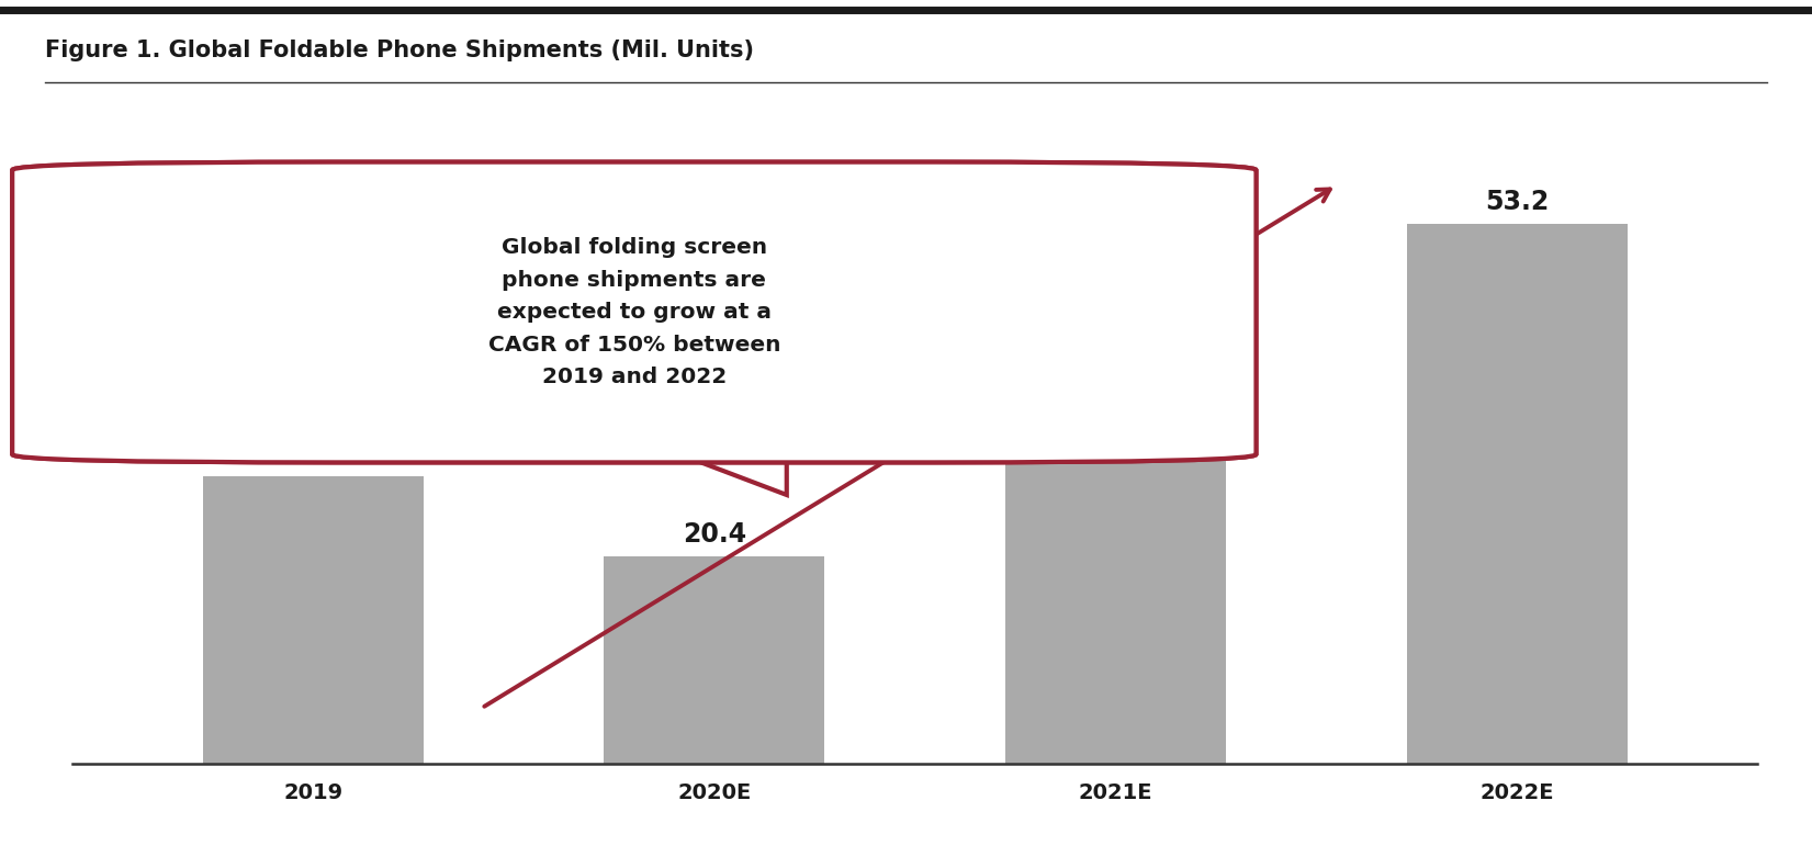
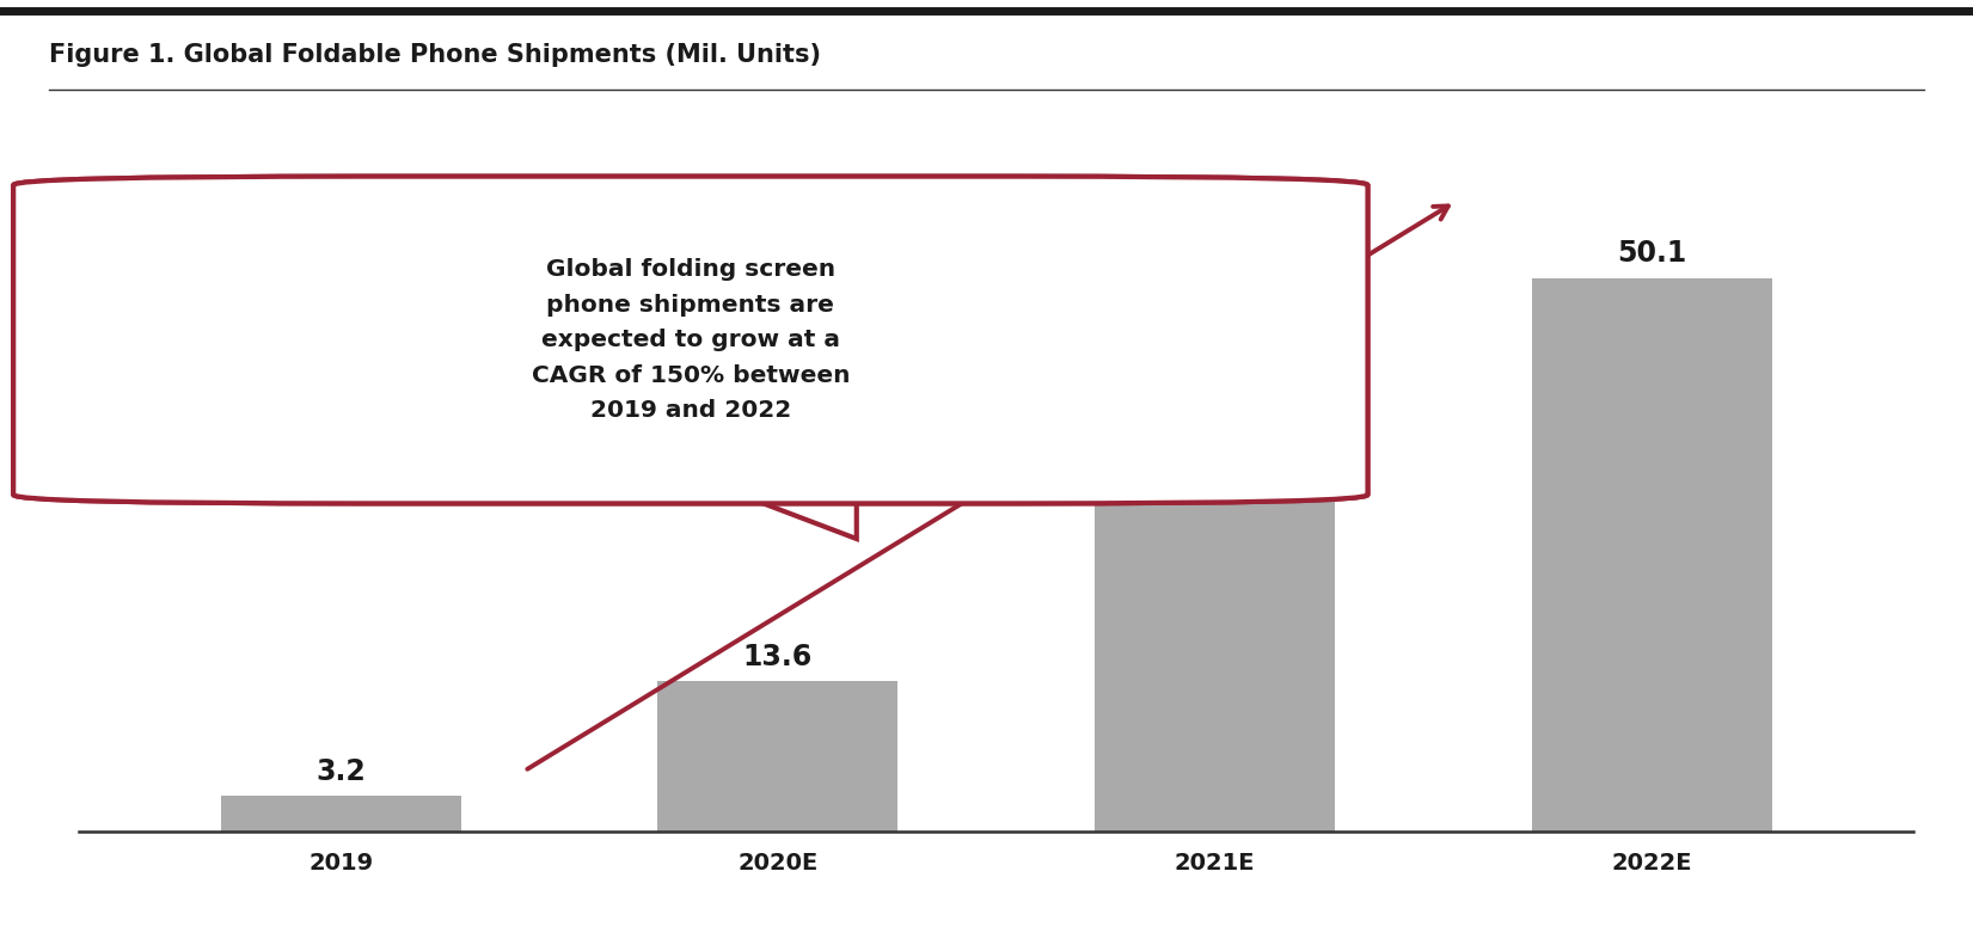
2019: 28.3 -> 3.2
2020E: 20.4 -> 13.6
2022E: 53.2 -> 50.1
